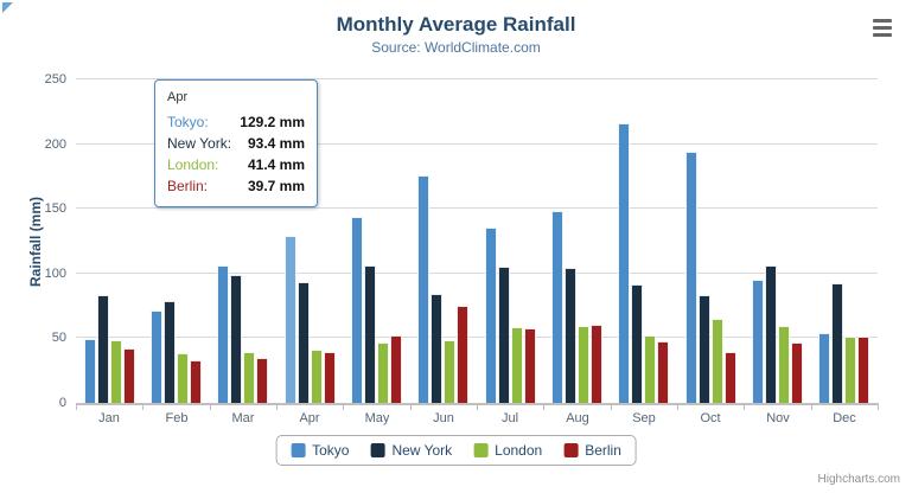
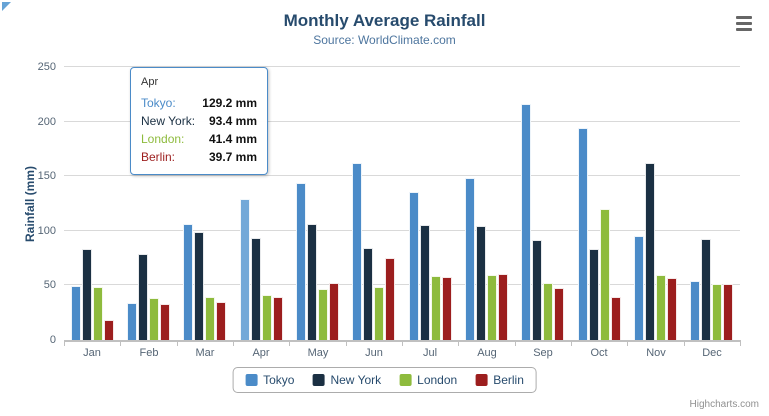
Berlin/Jan: 42 -> 18
Tokyo/Feb: 72 -> 34
Tokyo/Jun: 176 -> 162
London/Oct: 65 -> 120
New York/Nov: 107 -> 162
Berlin/Nov: 47 -> 57
